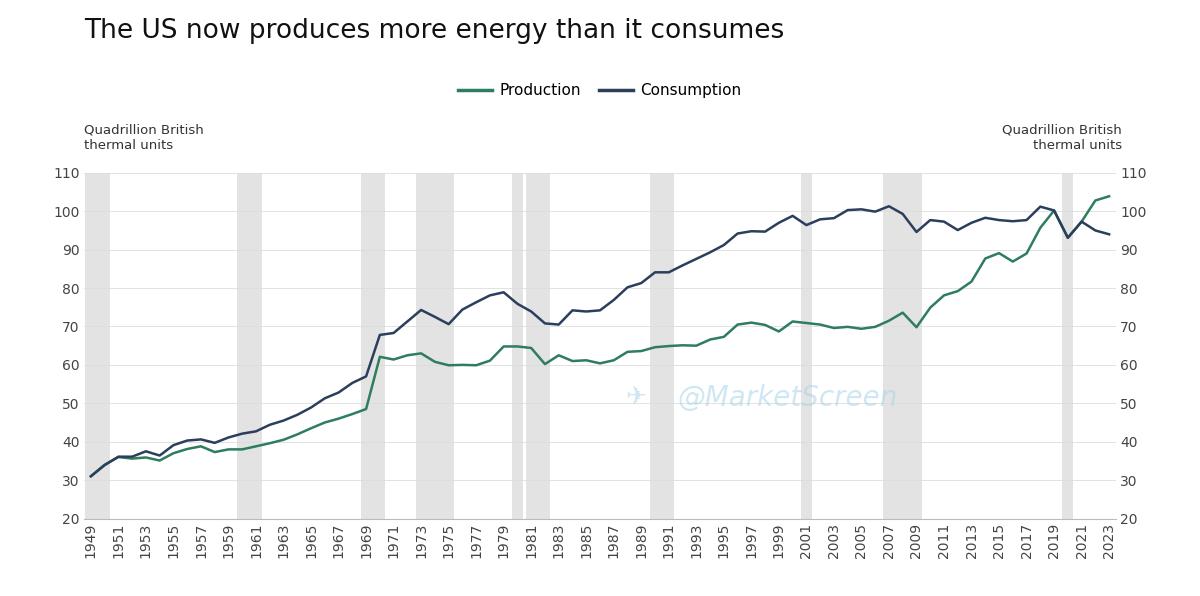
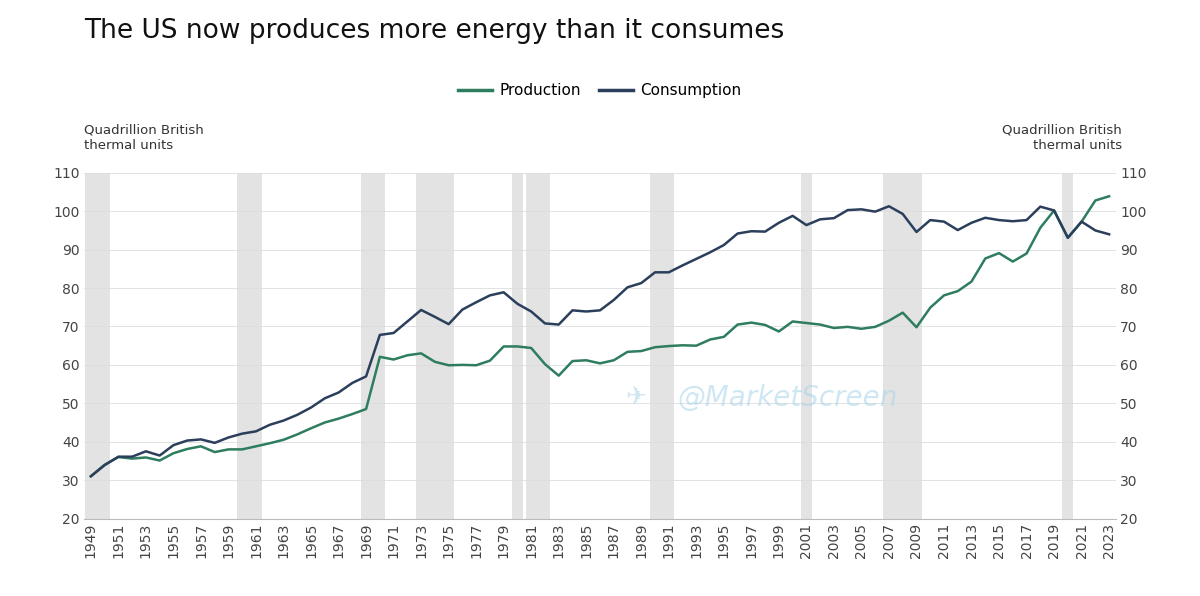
Production/1983: 62.5 -> 57.2
